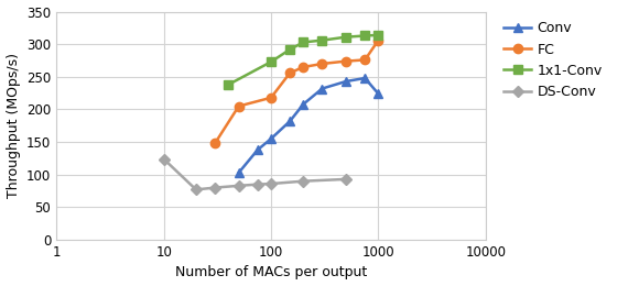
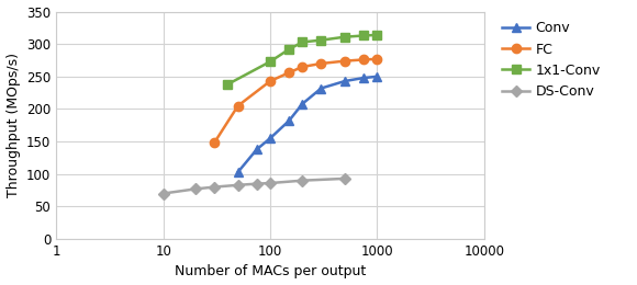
DS-Conv/10: 124 -> 70
FC/100: 218 -> 243
Conv/1000: 224 -> 250
FC/1000: 306 -> 277
